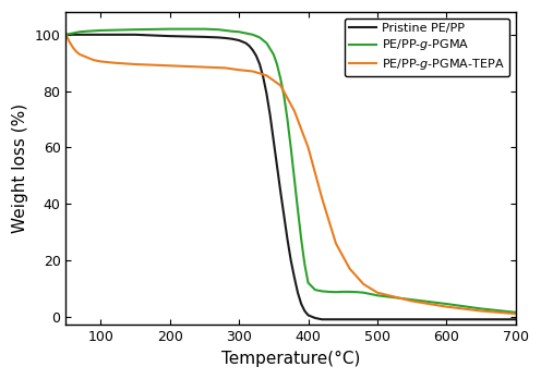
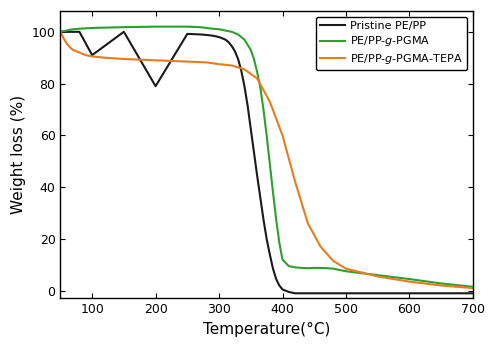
Pristine PE/PP/100: 100.0 -> 91.0
Pristine PE/PP/200: 99.5 -> 79.0
